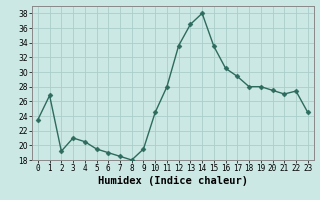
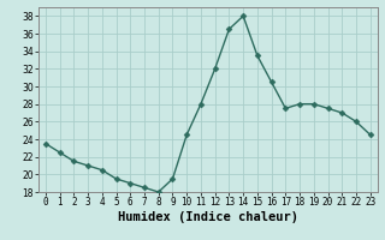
1: 26.8 -> 22.5
2: 19.2 -> 21.5
12: 33.6 -> 32.0
17: 29.4 -> 27.5
22: 27.4 -> 26.0
